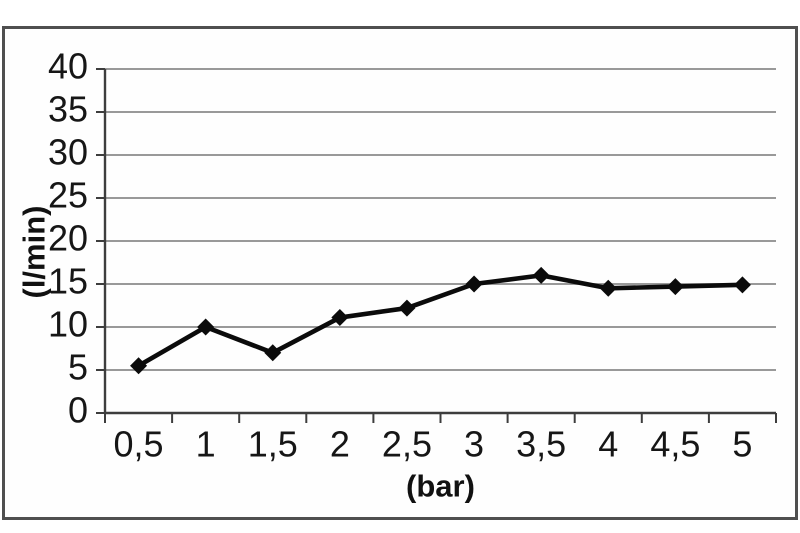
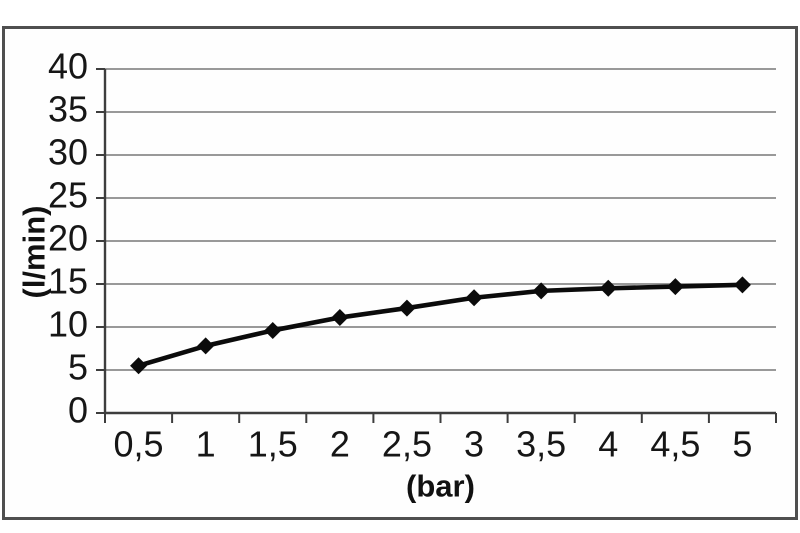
1: 10 -> 8
1,5: 7 -> 10
3: 15 -> 13
3,5: 16 -> 14
